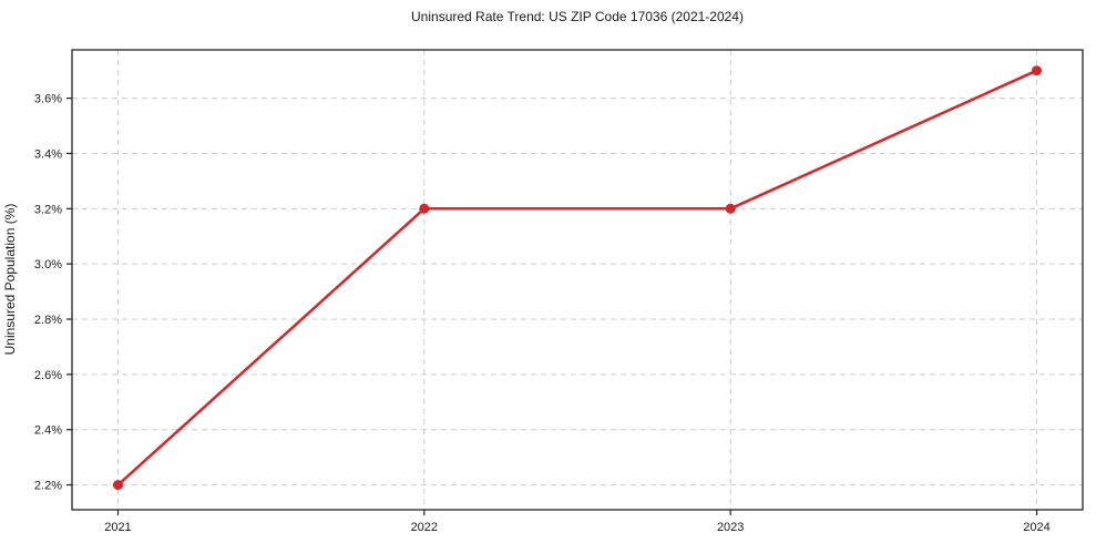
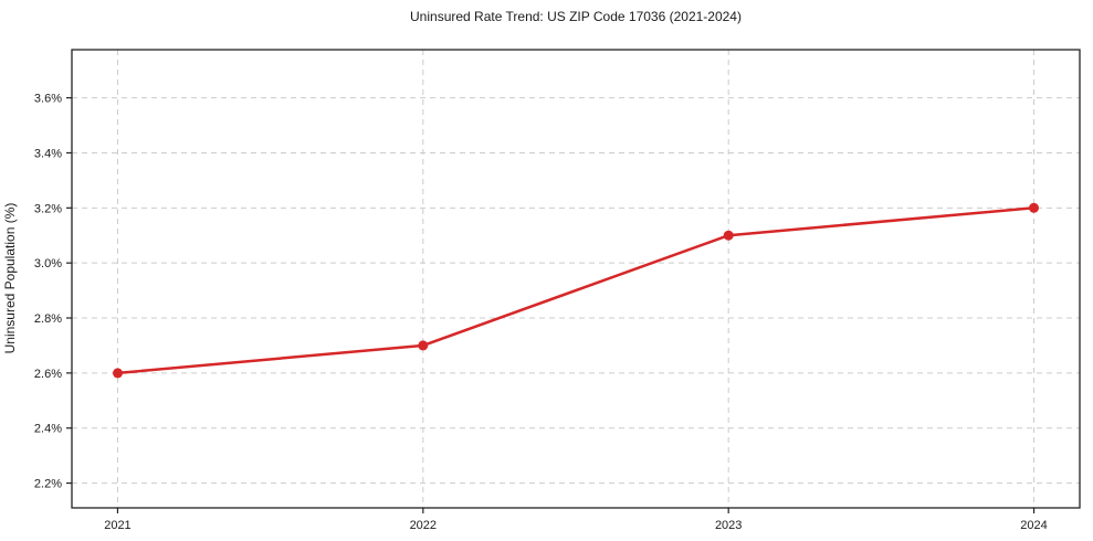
2021: 2.2% -> 2.6%
2022: 3.2% -> 2.7%
2023: 3.2% -> 3.1%
2024: 3.7% -> 3.2%
